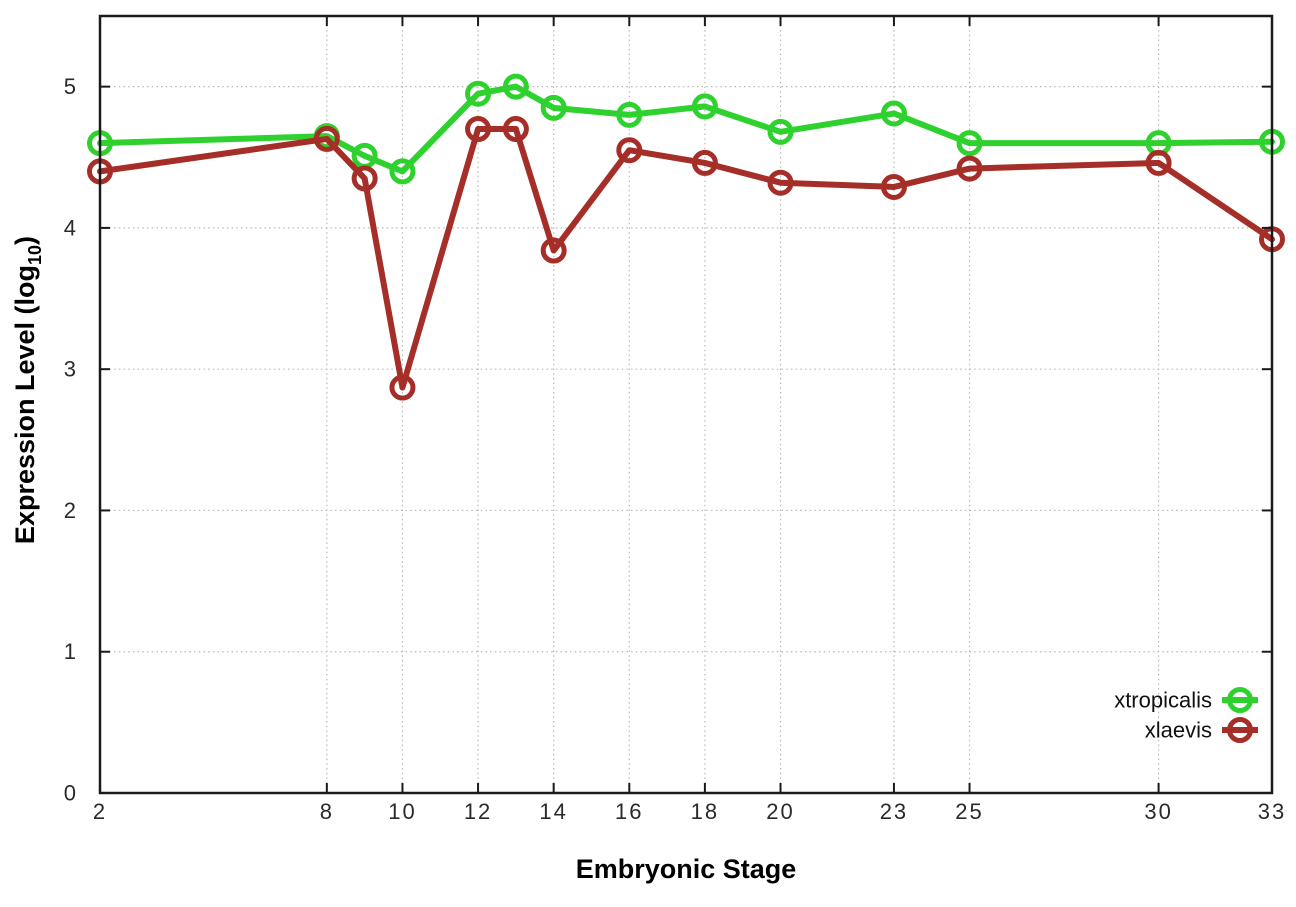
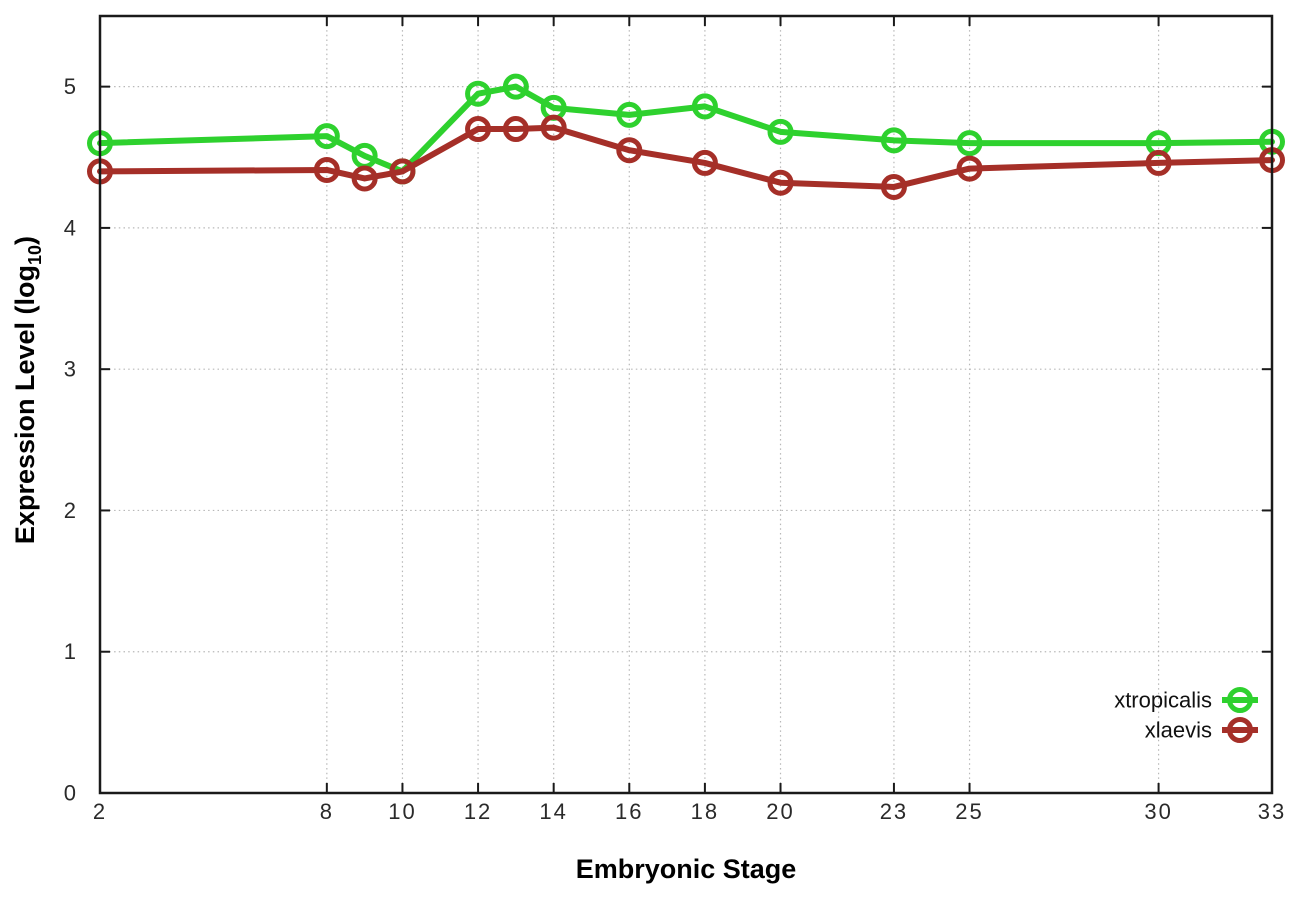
xlaevis/8: 4.63 -> 4.41
xlaevis/10: 2.87 -> 4.40
xlaevis/14: 3.84 -> 4.71
xtropicalis/23: 4.81 -> 4.62
xlaevis/33: 3.92 -> 4.48
